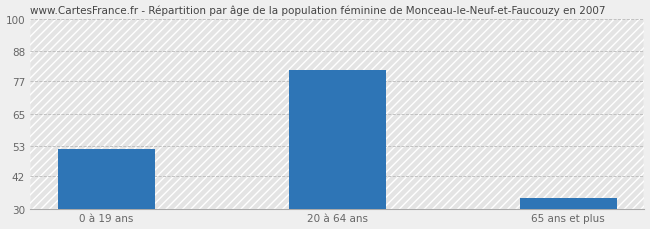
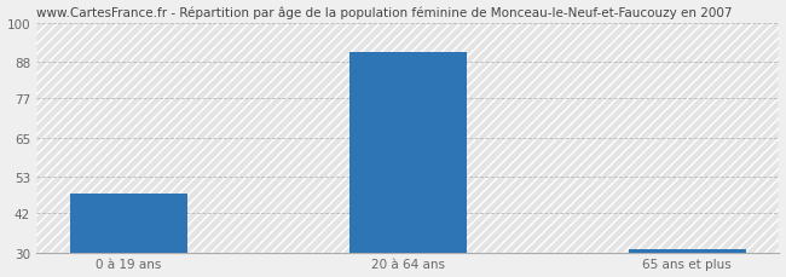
0 à 19 ans: 52 -> 48
20 à 64 ans: 81 -> 91
65 ans et plus: 34 -> 31
